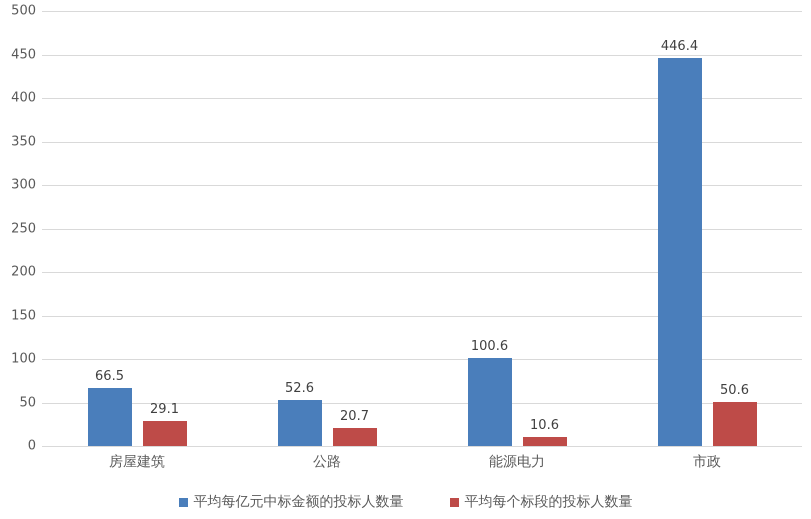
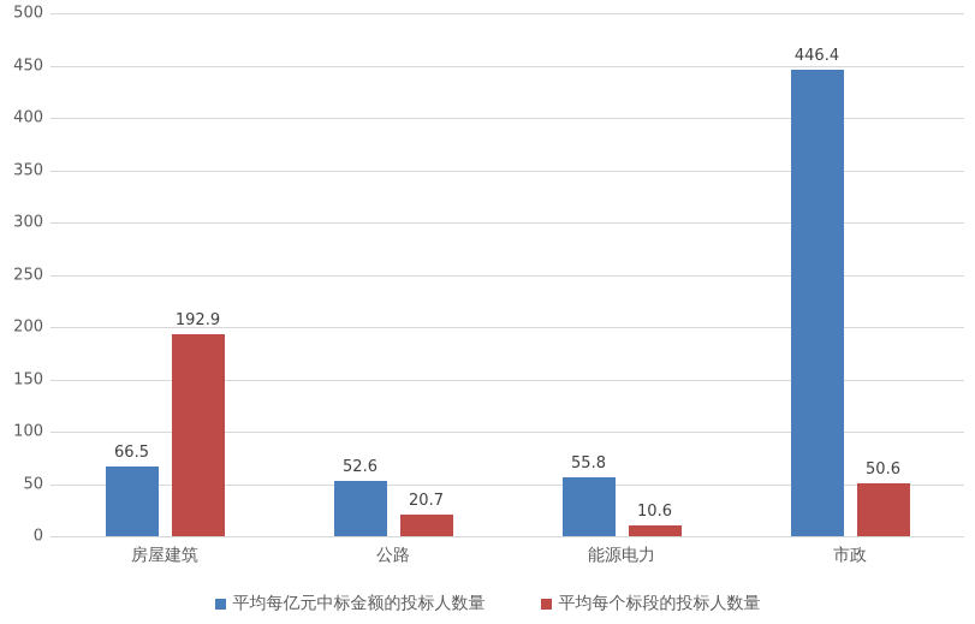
平均每个标段的投标人数量/房屋建筑: 29.1 -> 192.9
平均每亿元中标金额的投标人数量/能源电力: 100.6 -> 55.8
